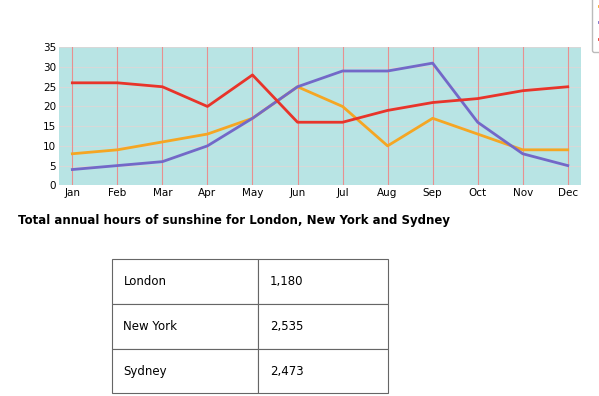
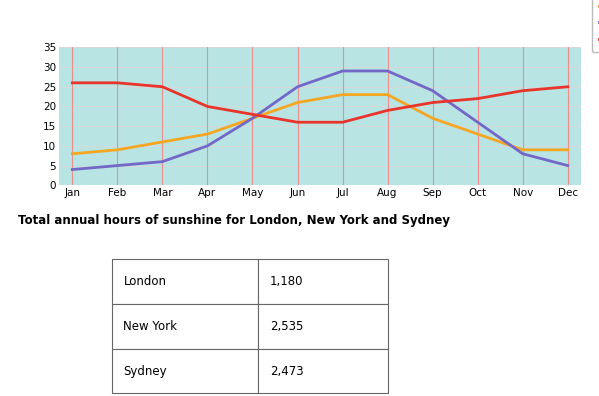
Sydney/May: 28 -> 18
London/Jun: 25 -> 21
London/Jul: 20 -> 23
London/Aug: 10 -> 23
New York/Sep: 31 -> 24
